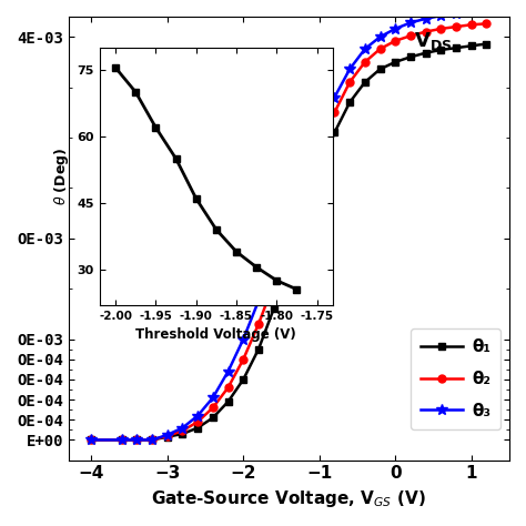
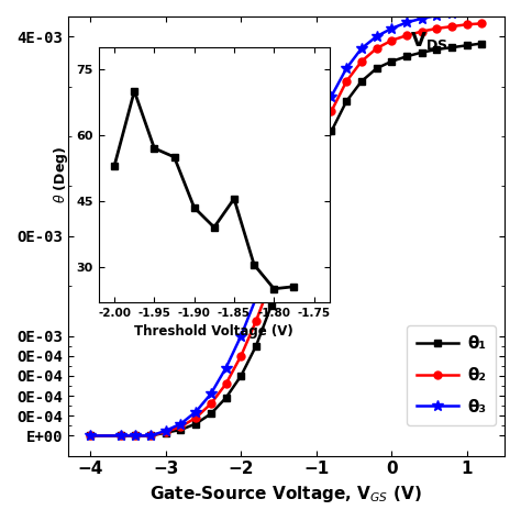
-2.00: 75.5 -> 53.0
-1.95: 62.0 -> 57.0
-1.90: 46.0 -> 43.5
-1.85: 34.0 -> 45.5
-1.80: 27.5 -> 25.0
